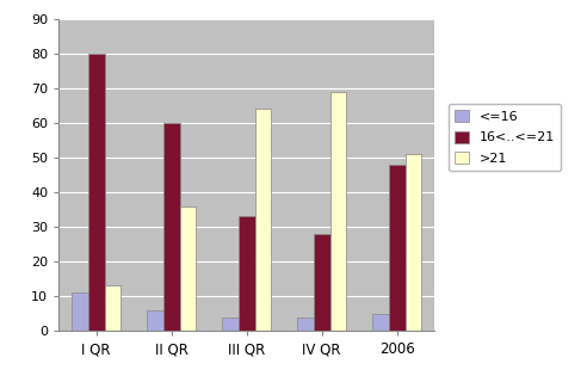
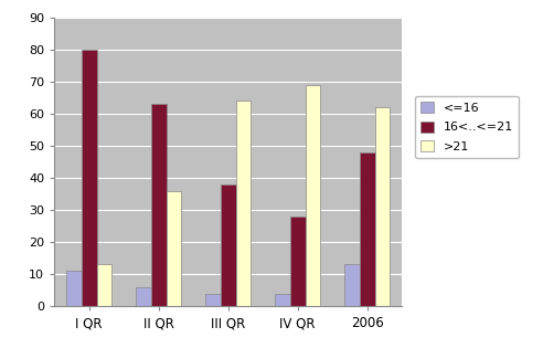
16<..<=21/II QR: 60 -> 63
16<..<=21/III QR: 33 -> 38
<=16/2006: 5 -> 13
>21/2006: 51 -> 62
